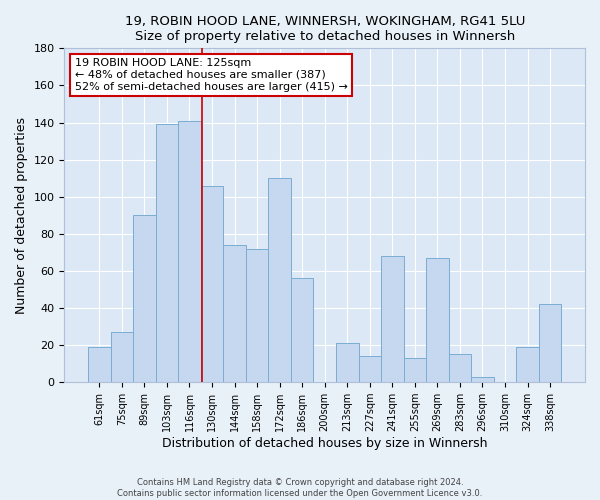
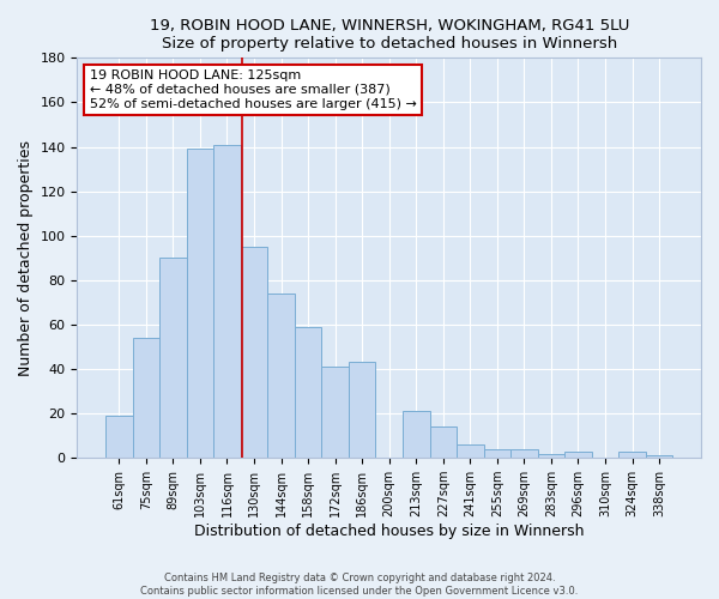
75sqm: 27 -> 54
130sqm: 106 -> 95
158sqm: 72 -> 59
172sqm: 110 -> 41
186sqm: 56 -> 43
241sqm: 68 -> 6
255sqm: 13 -> 4
269sqm: 67 -> 4
283sqm: 15 -> 2
324sqm: 19 -> 3
338sqm: 42 -> 1
